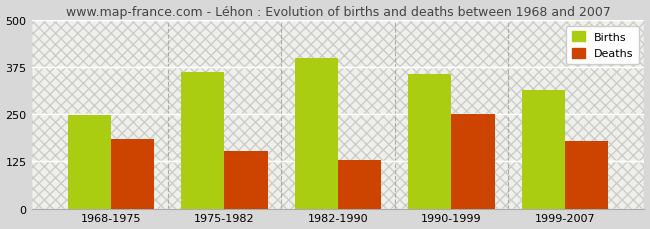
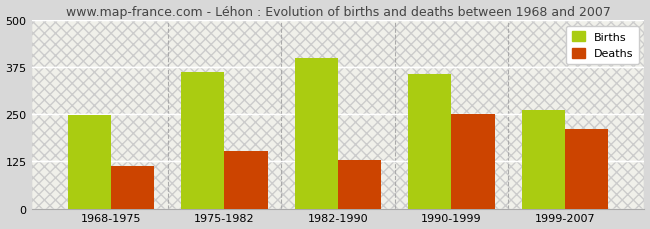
Deaths/1968-1975: 185 -> 113
Births/1999-2007: 315 -> 262
Deaths/1999-2007: 180 -> 210
